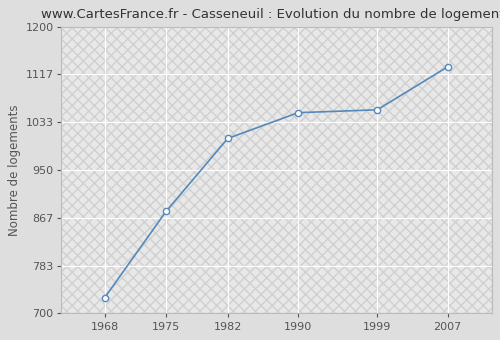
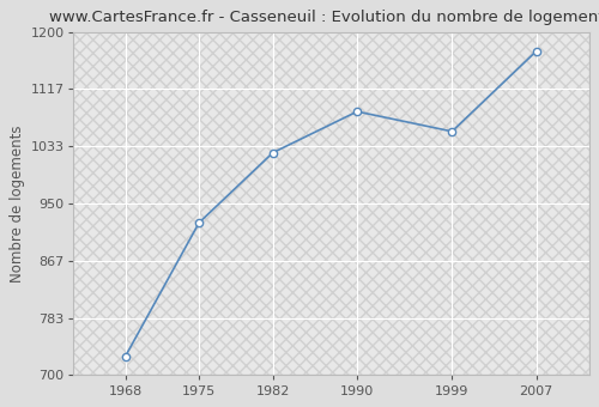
1975: 878 -> 922
1982: 1005 -> 1024
1990: 1050 -> 1084
2007: 1130 -> 1172
